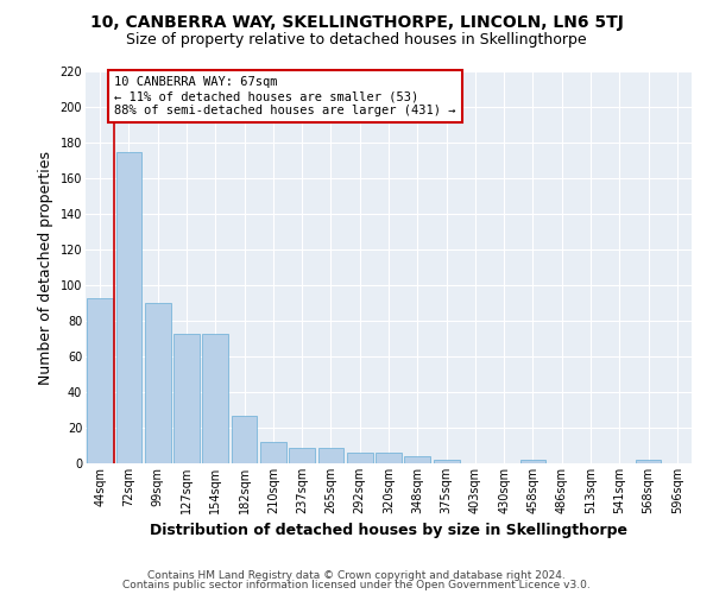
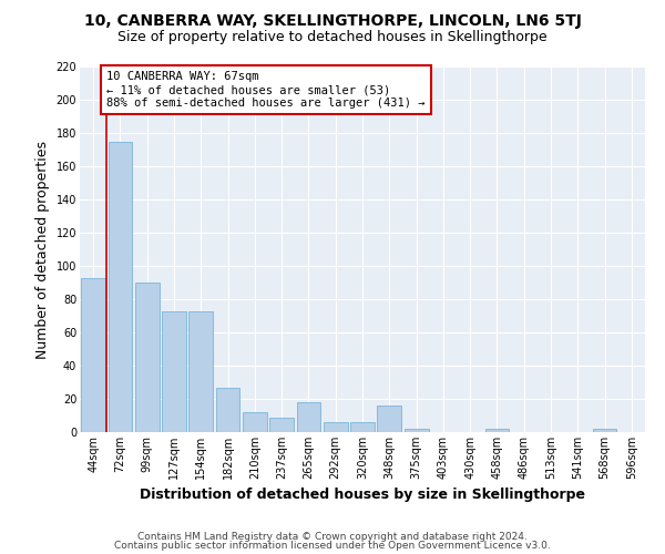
265sqm: 9 -> 18
348sqm: 4 -> 16
